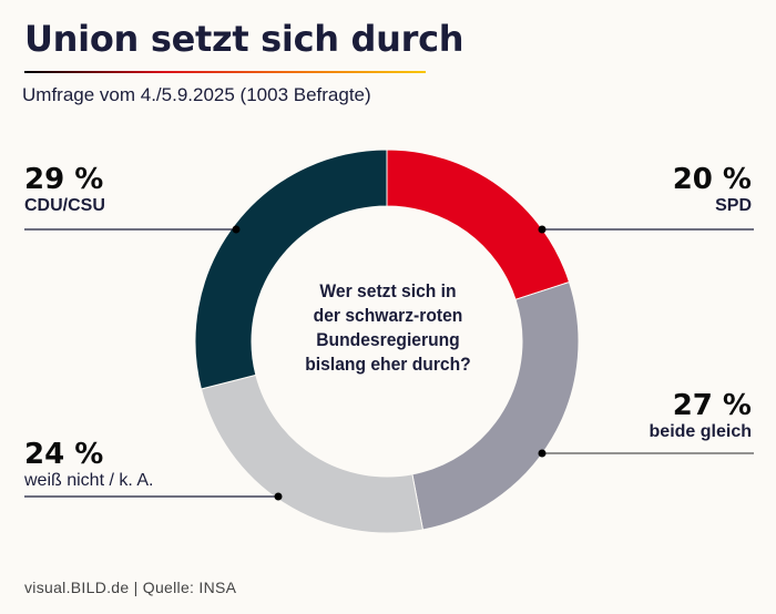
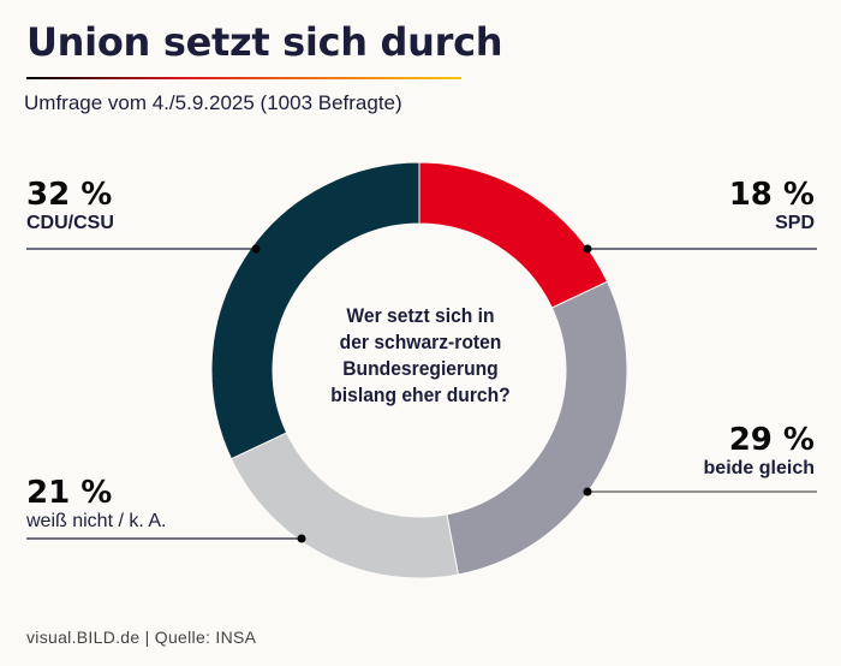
SPD: 20 -> 18
beide gleich: 27 -> 29
weiß nicht / k. A.: 24 -> 21
CDU/CSU: 29 -> 32
